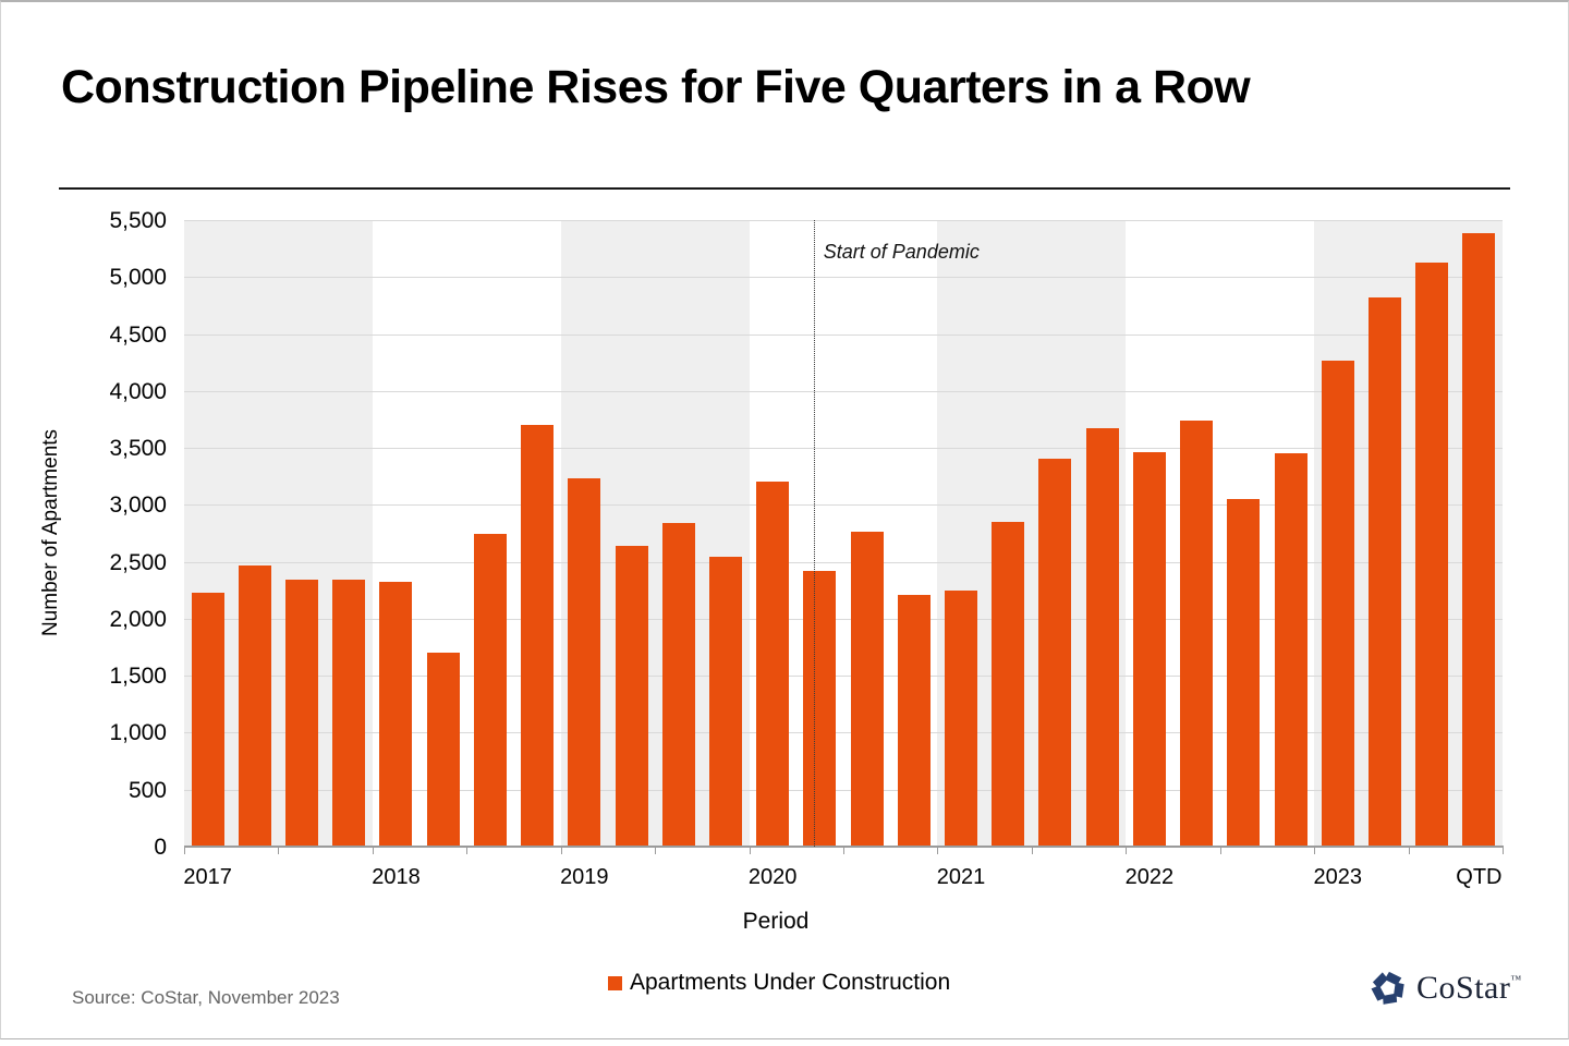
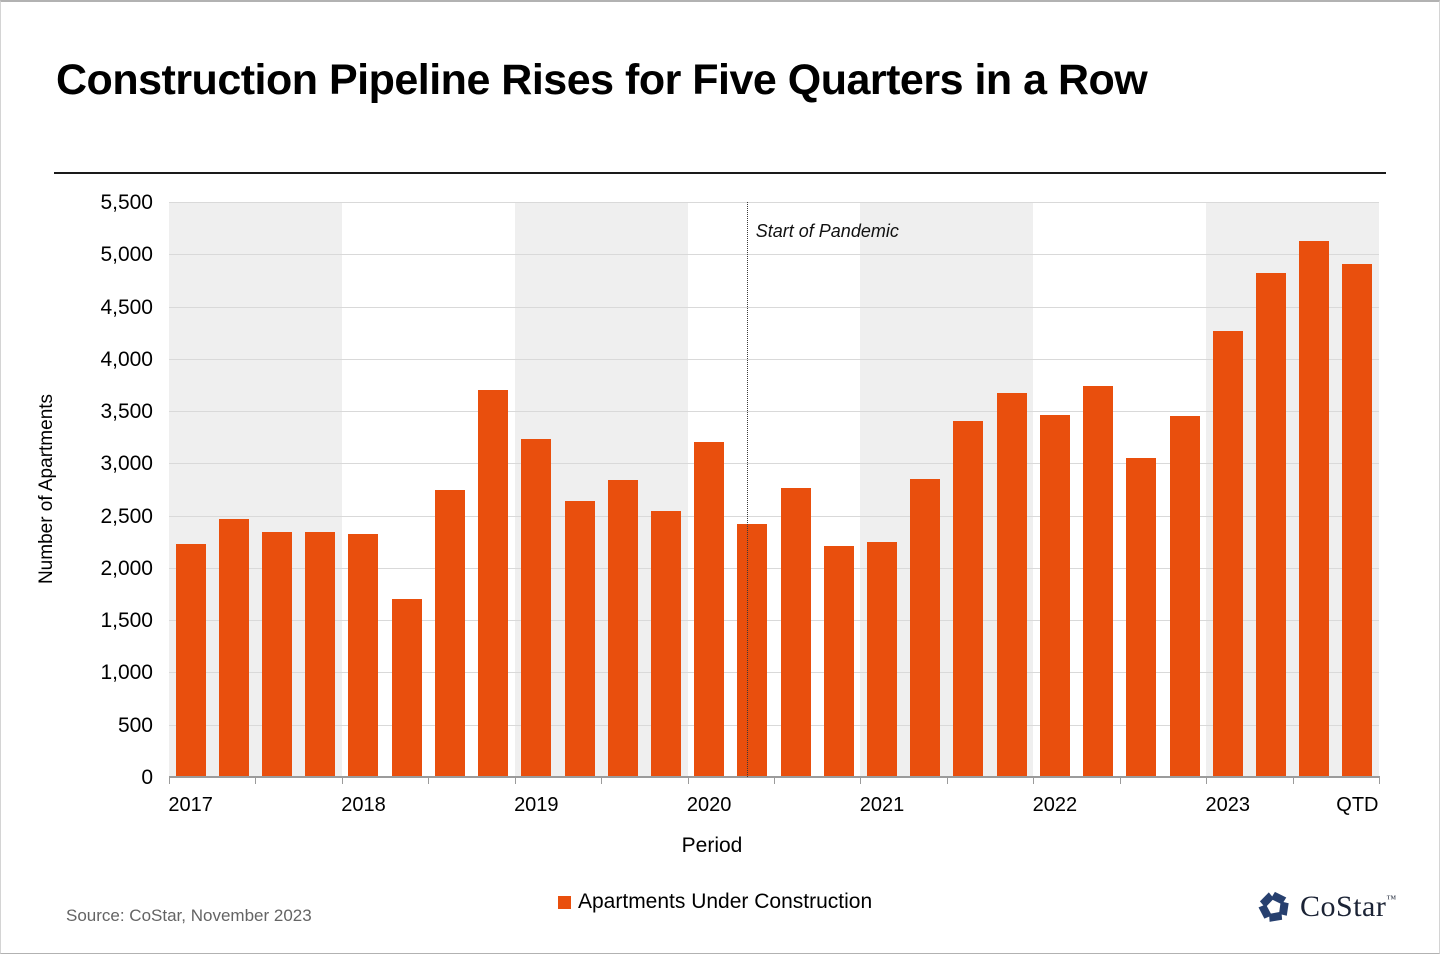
2023 QTD: 5390 -> 4910
